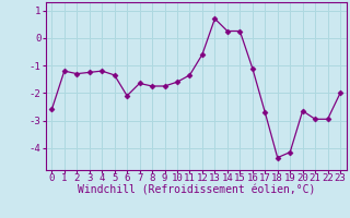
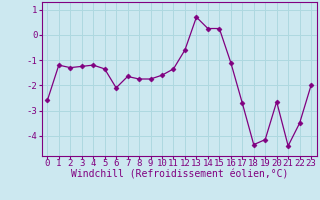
21: -2.95 -> -4.40
22: -2.95 -> -3.50
